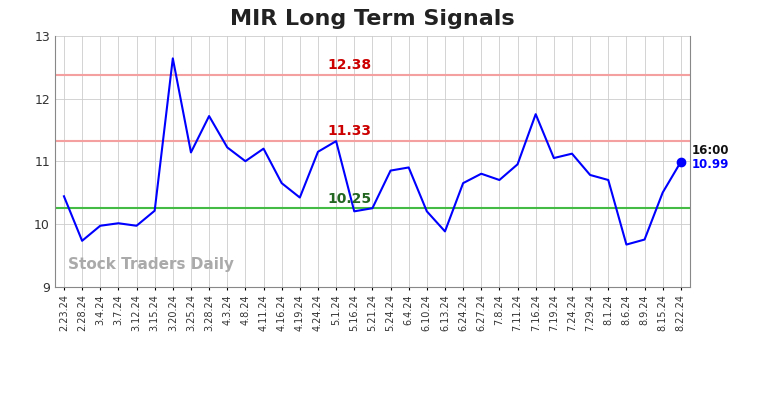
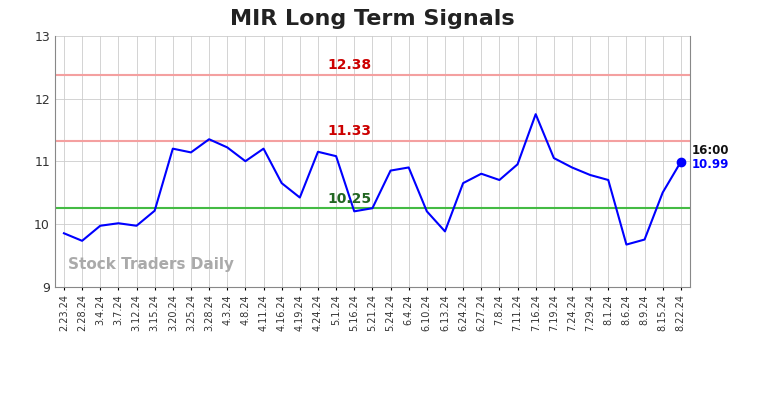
2.23.24: 10.44 -> 9.85
3.20.24: 12.64 -> 11.20
3.28.24: 11.72 -> 11.35
5.1.24: 11.32 -> 11.08
7.24.24: 11.12 -> 10.90
